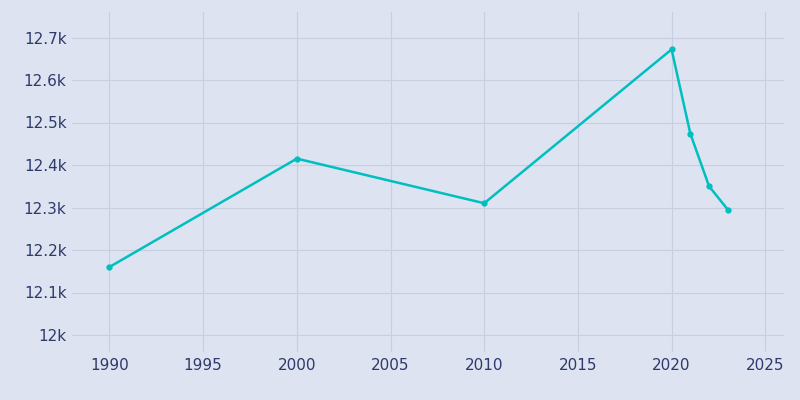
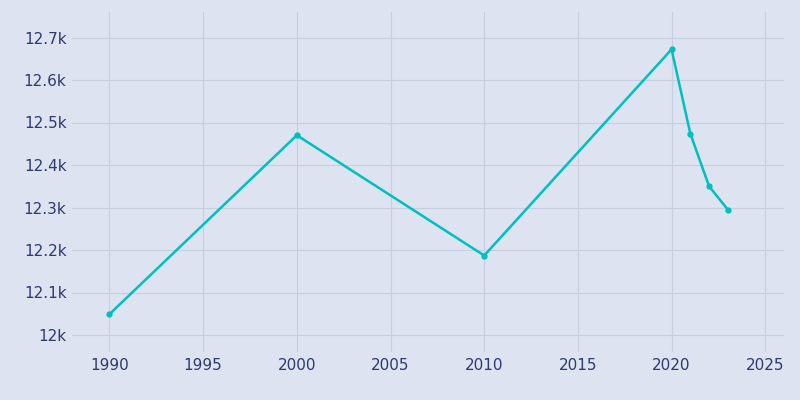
1990: 12.160k -> 12.049k
2000: 12.415k -> 12.470k
2010: 12.310k -> 12.187k
